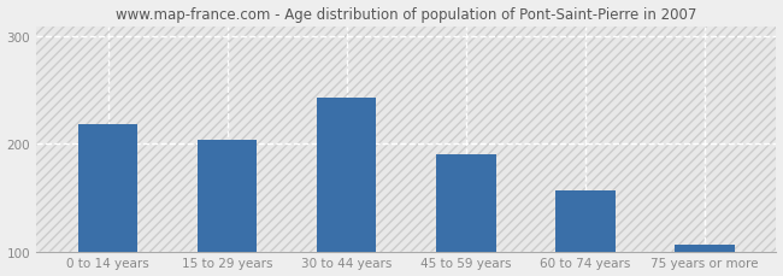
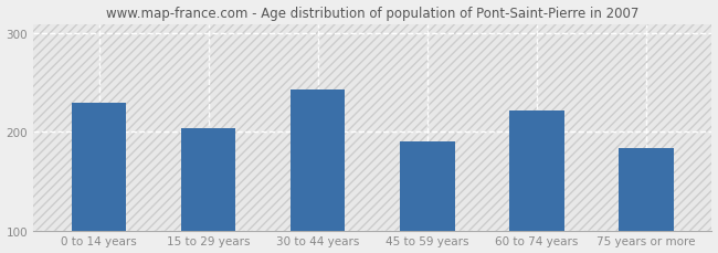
0 to 14 years: 218 -> 230
60 to 74 years: 157 -> 222
75 years or more: 106 -> 184
